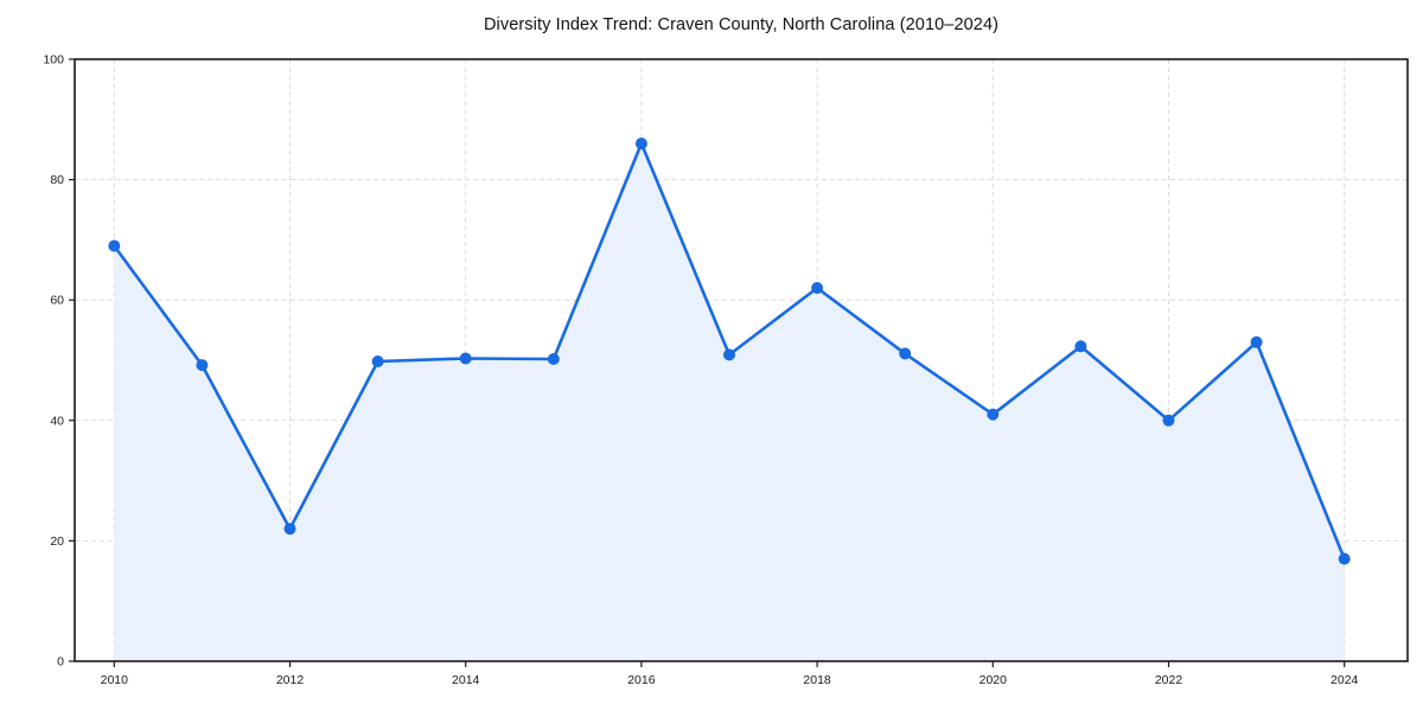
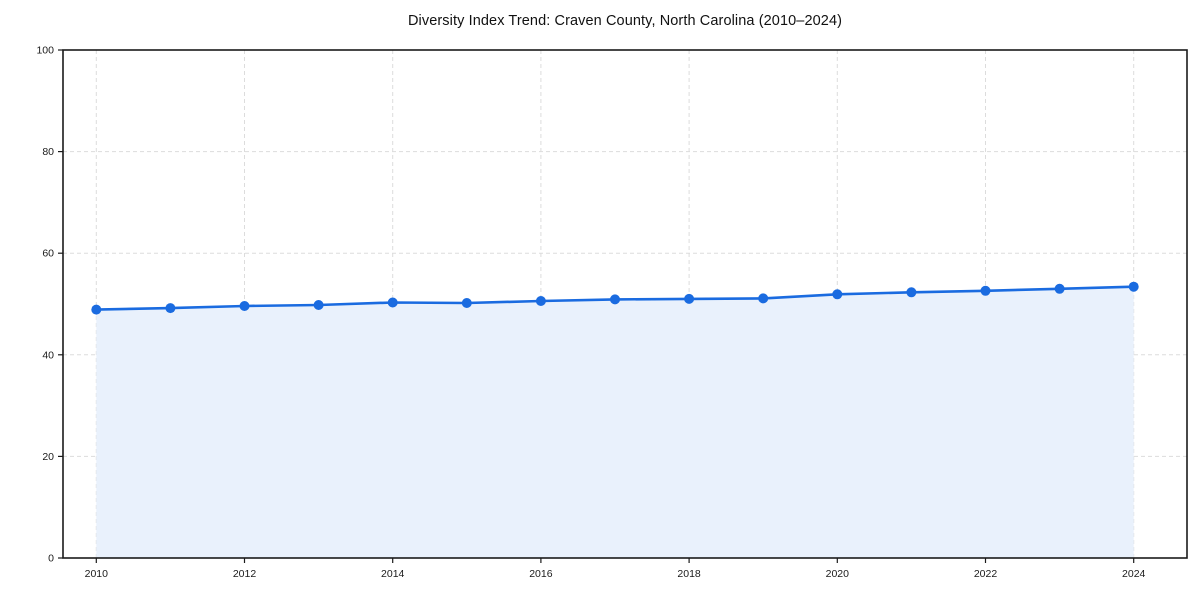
2010: 69 -> 49
2012: 22 -> 50
2016: 86 -> 51
2018: 62 -> 51
2020: 41 -> 52
2022: 40 -> 53
2024: 17 -> 53
